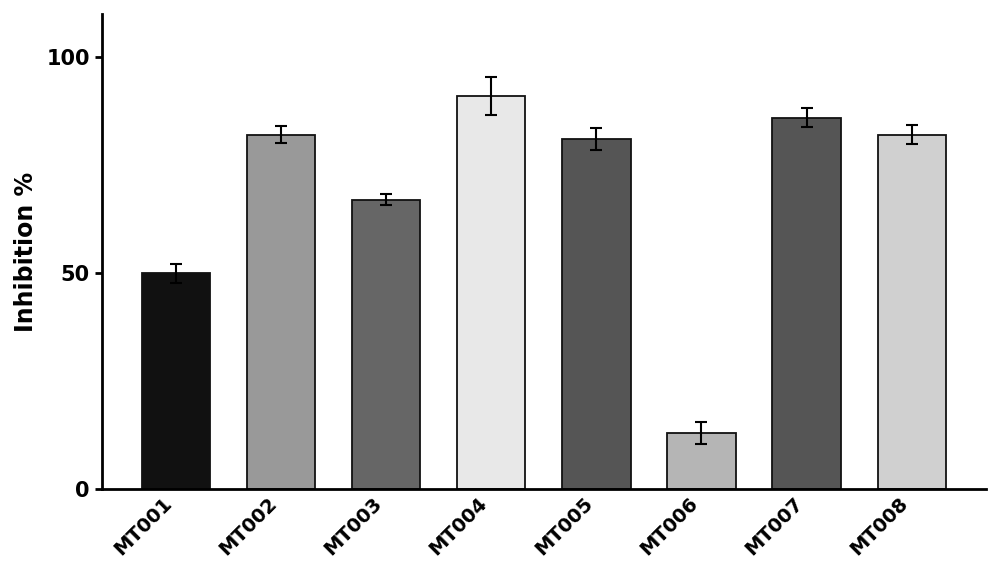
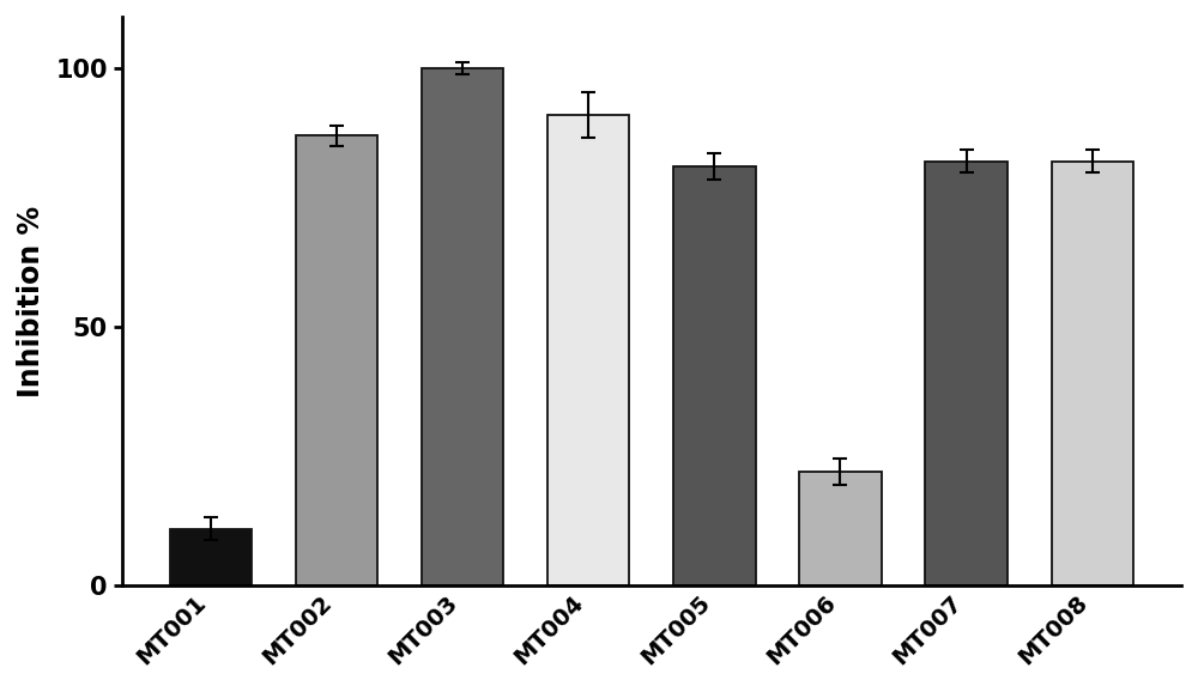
MT001: 50 -> 11
MT002: 82 -> 87
MT003: 67 -> 100
MT006: 13 -> 22
MT007: 86 -> 82
